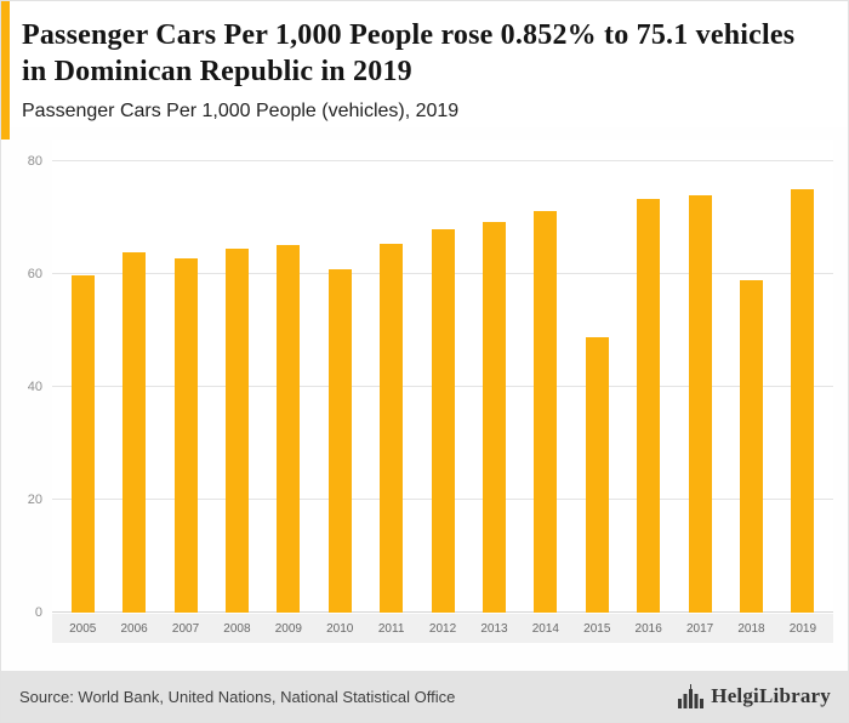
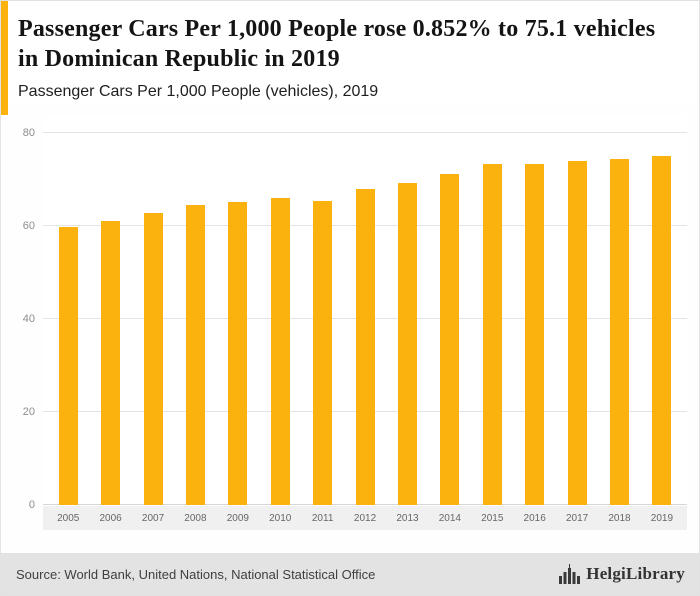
2006: 64 -> 61
2010: 61 -> 66
2015: 49 -> 73
2018: 59 -> 74
